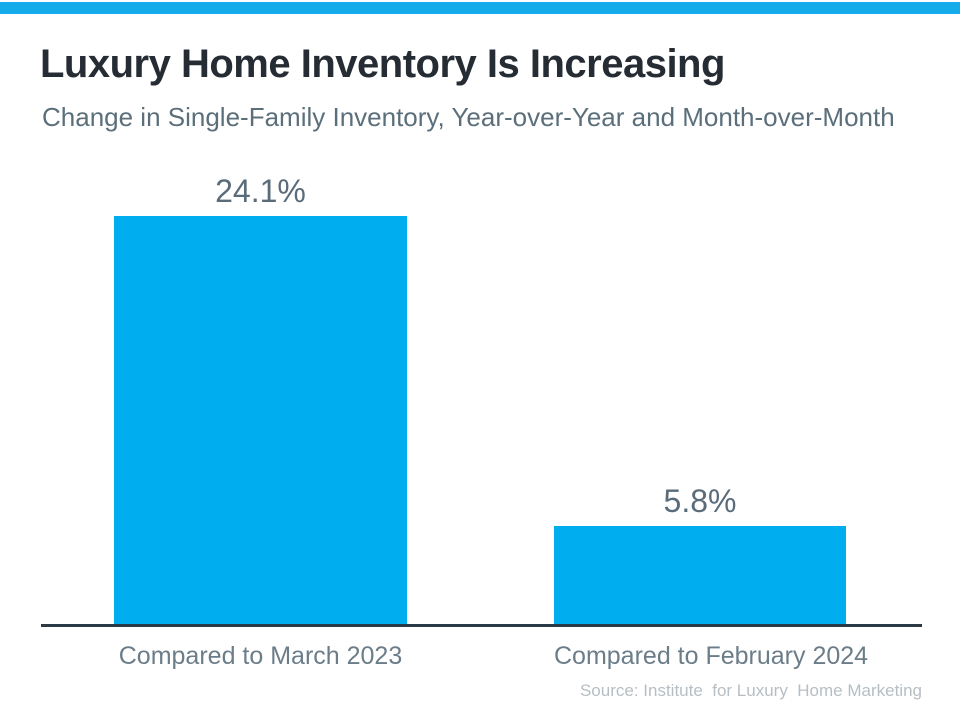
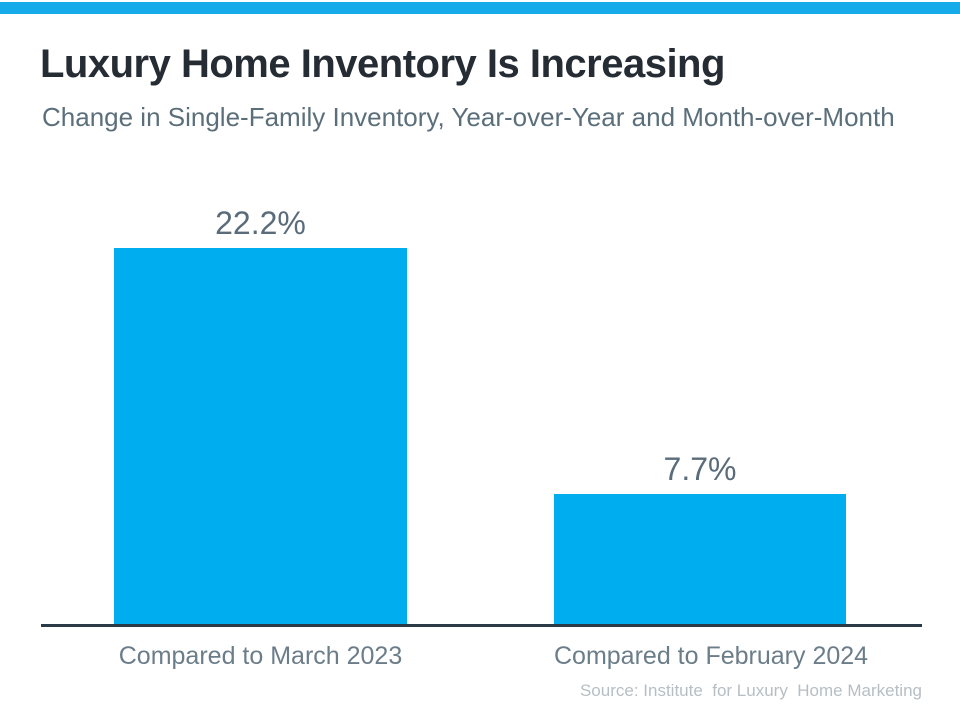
Compared to March 2023: 24.1% -> 22.2%
Compared to February 2024: 5.8% -> 7.7%
